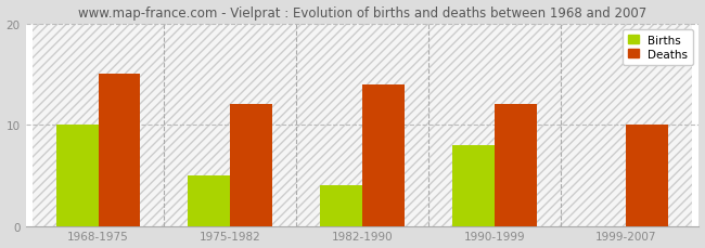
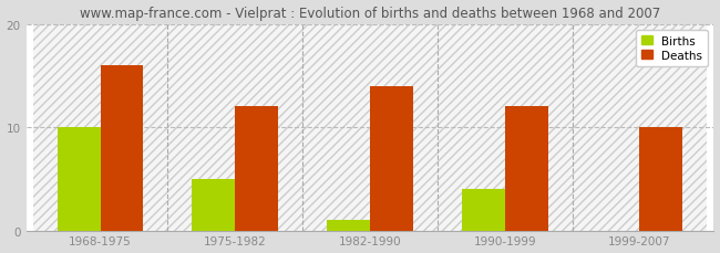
Deaths/1968-1975: 15 -> 16
Births/1982-1990: 4 -> 1
Births/1990-1999: 8 -> 4
